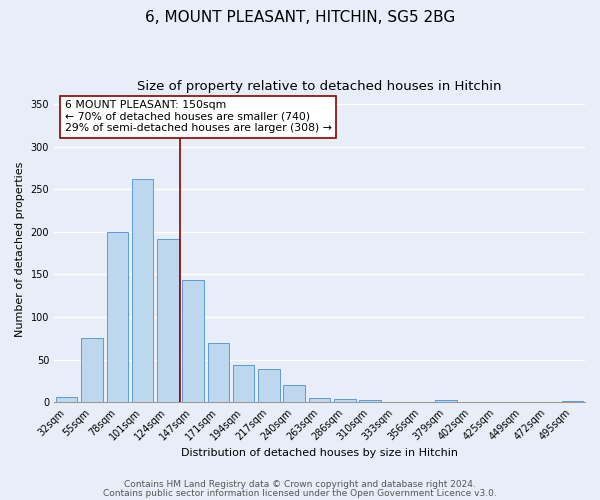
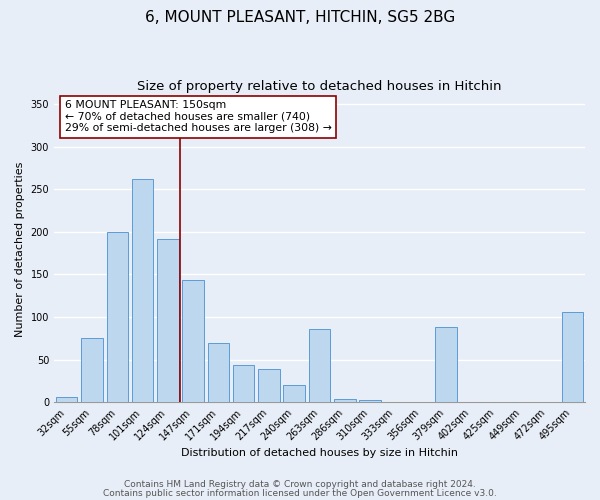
263sqm: 5 -> 86
379sqm: 2 -> 88
495sqm: 1 -> 106
